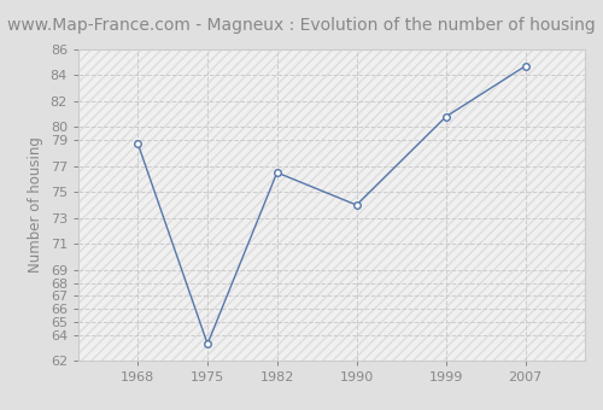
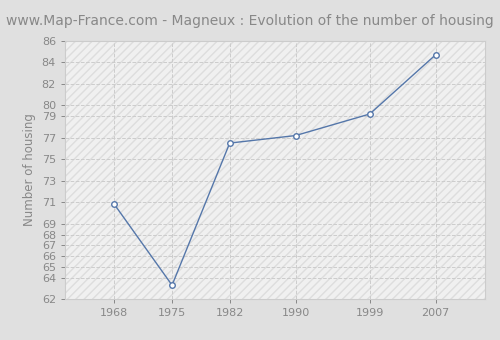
1968: 78.7 -> 70.8
1990: 74.0 -> 77.2
1999: 80.8 -> 79.2
